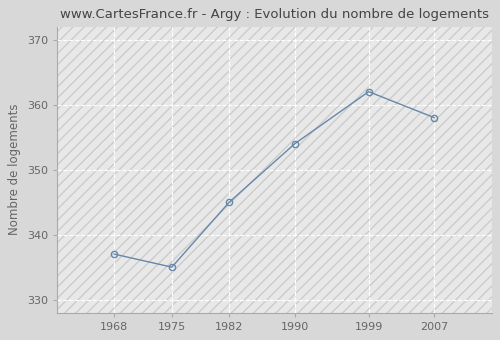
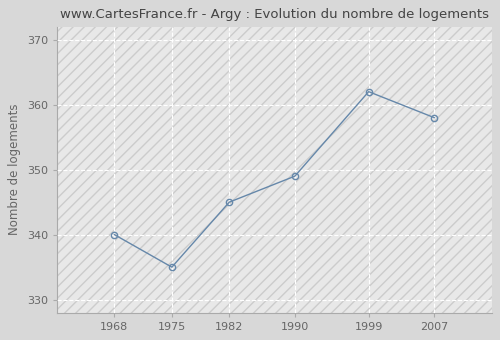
1968: 337 -> 340
1990: 354 -> 349
